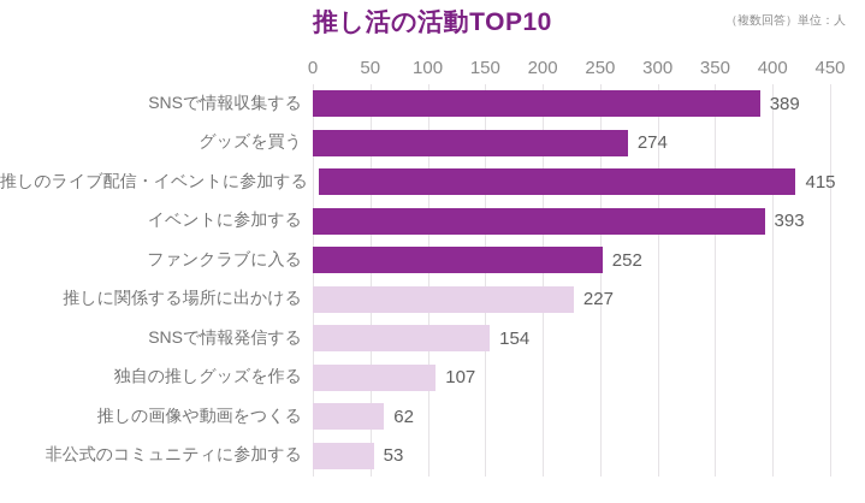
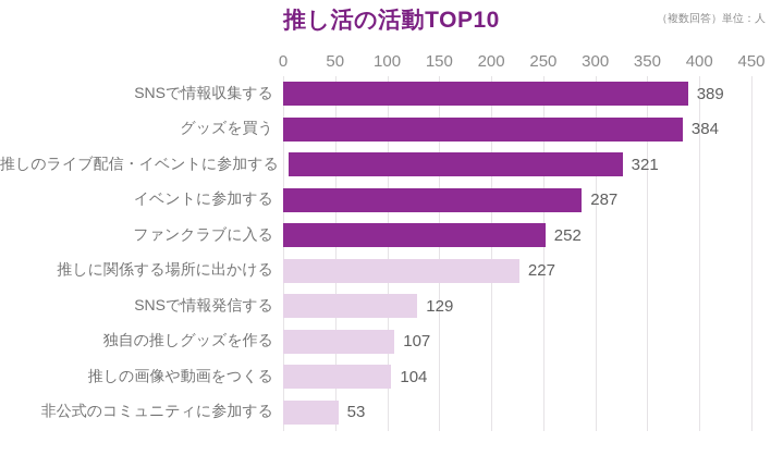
グッズを買う: 274 -> 384
推しのライブ配信・イベントに参加する: 415 -> 321
イベントに参加する: 393 -> 287
SNSで情報発信する: 154 -> 129
推しの画像や動画をつくる: 62 -> 104
